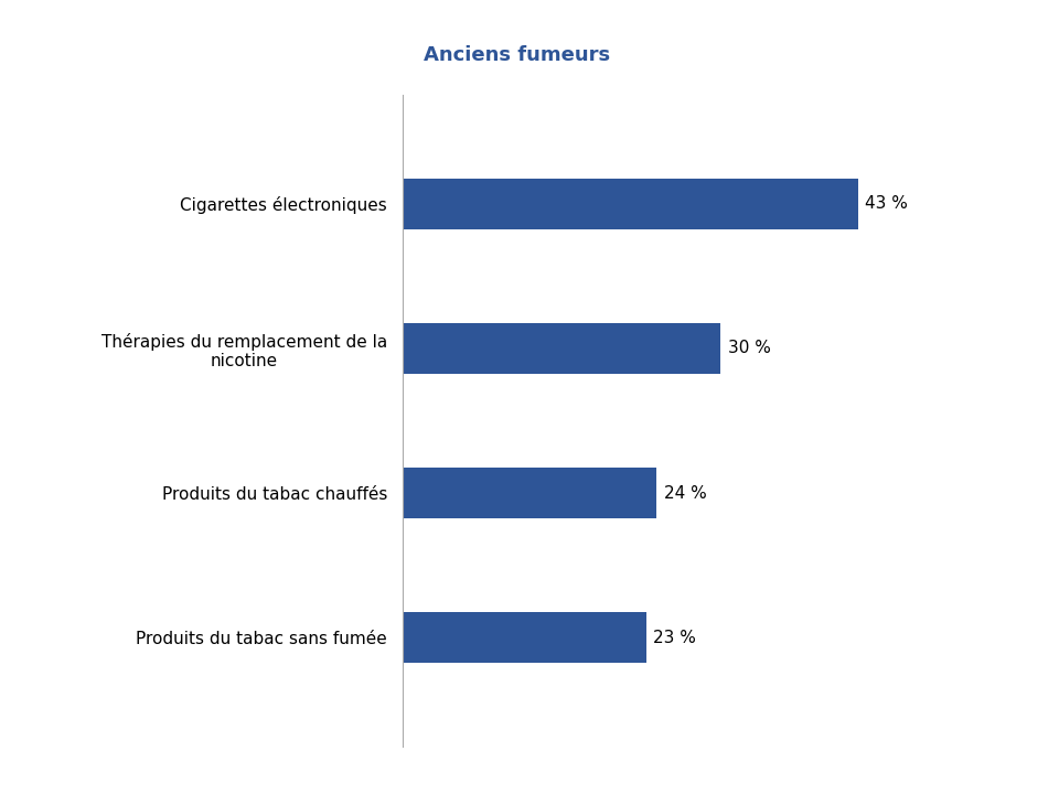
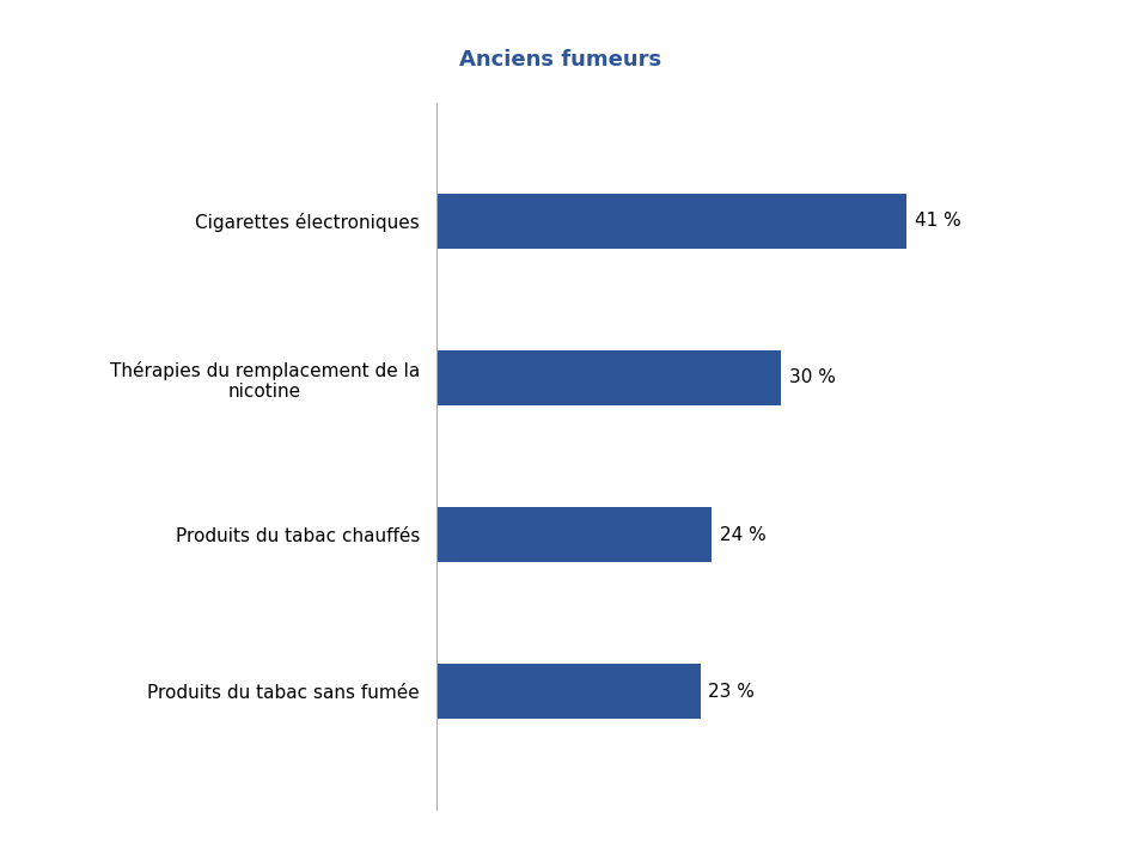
Cigarettes électroniques: 43 -> 41
